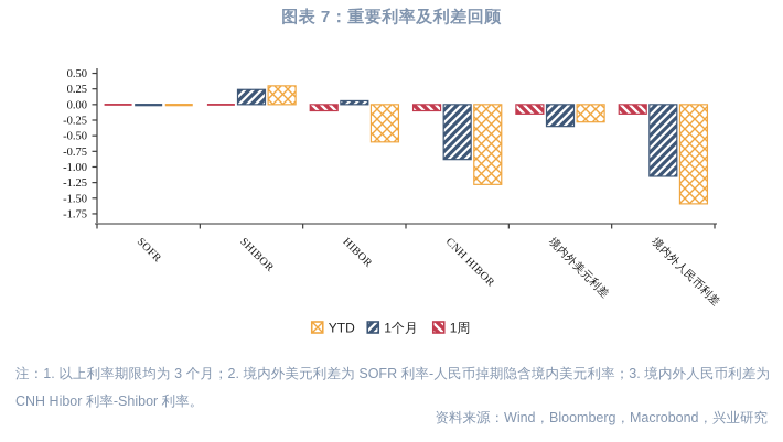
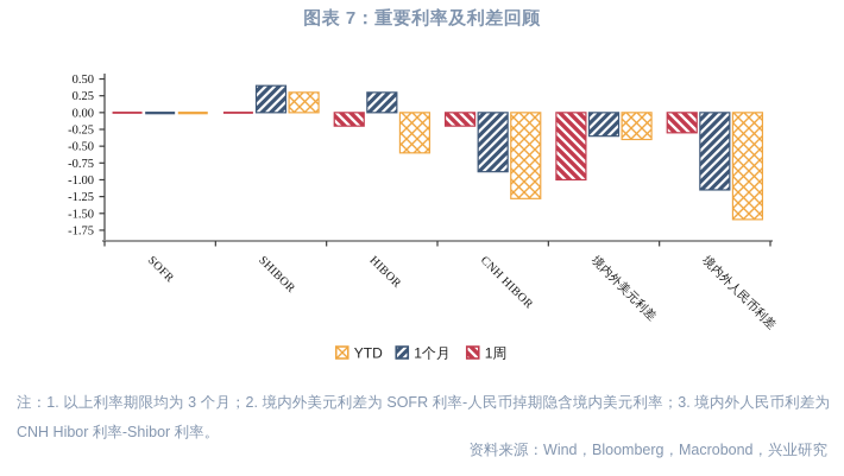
1个月/SHIBOR: 0.2 -> 0.4
1周/HIBOR: -0.1 -> -0.2
1个月/HIBOR: 0.1 -> 0.3
1周/CNH HIBOR: -0.1 -> -0.2
1周/境内外美元利差: -0.1 -> -1.0
YTD/境内外美元利差: -0.3 -> -0.4
1周/境内外人民币利差: -0.1 -> -0.3
